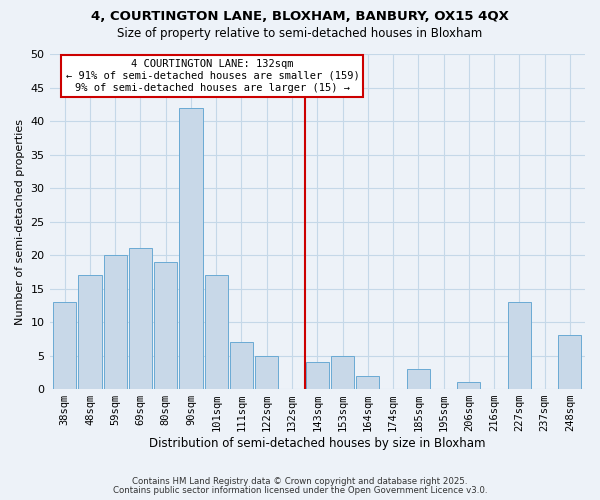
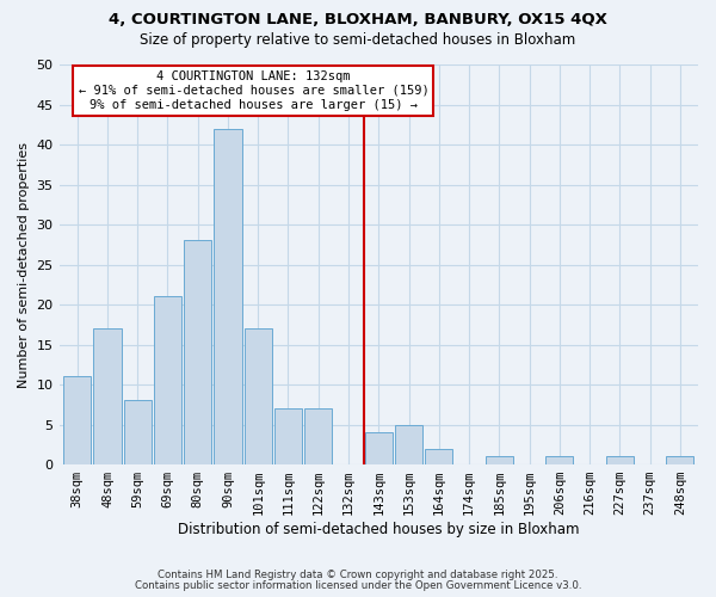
38sqm: 13 -> 11
59sqm: 20 -> 8
80sqm: 19 -> 28
122sqm: 5 -> 7
185sqm: 3 -> 1
227sqm: 13 -> 1
248sqm: 8 -> 1
